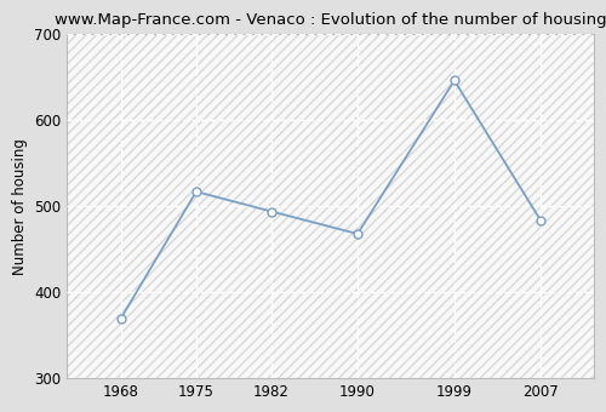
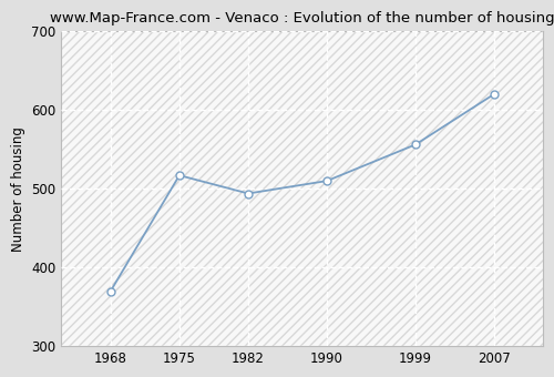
1990: 468 -> 510
1999: 646 -> 556
2007: 484 -> 620
